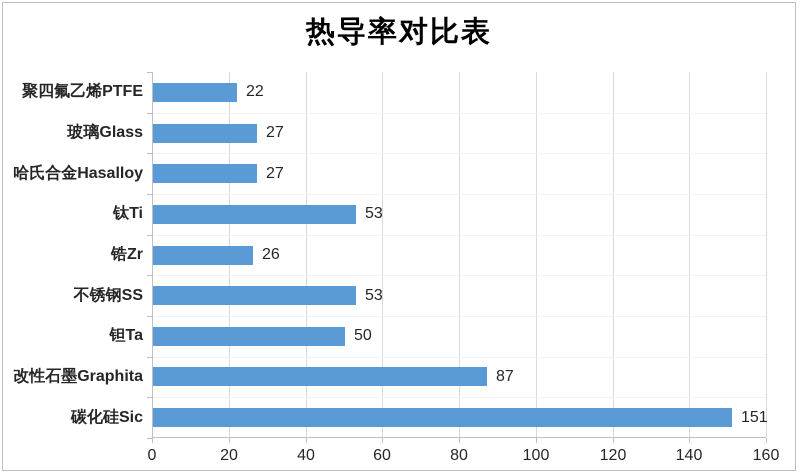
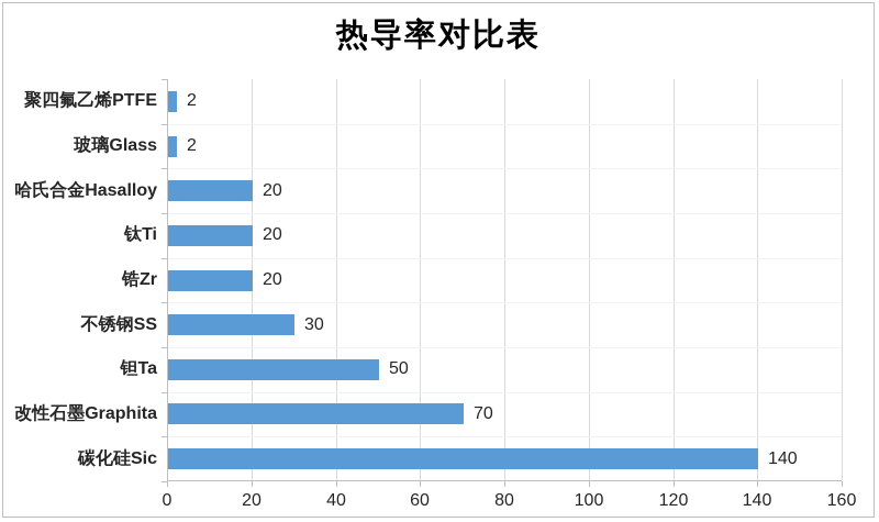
聚四氟乙烯PTFE: 22 -> 2
玻璃Glass: 27 -> 2
哈氏合金Hasalloy: 27 -> 20
钛Ti: 53 -> 20
锆Zr: 26 -> 20
不锈钢SS: 53 -> 30
改性石墨Graphita: 87 -> 70
碳化硅Sic: 151 -> 140
